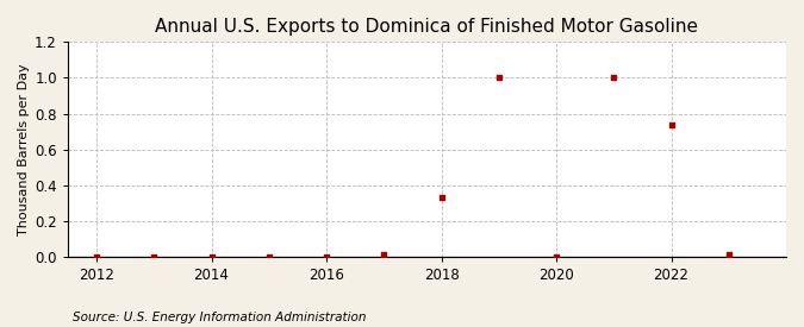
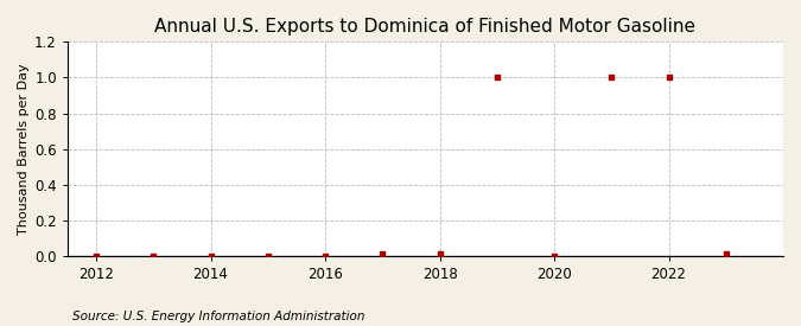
2018: 0.33 -> 0.01
2022: 0.74 -> 1.00
